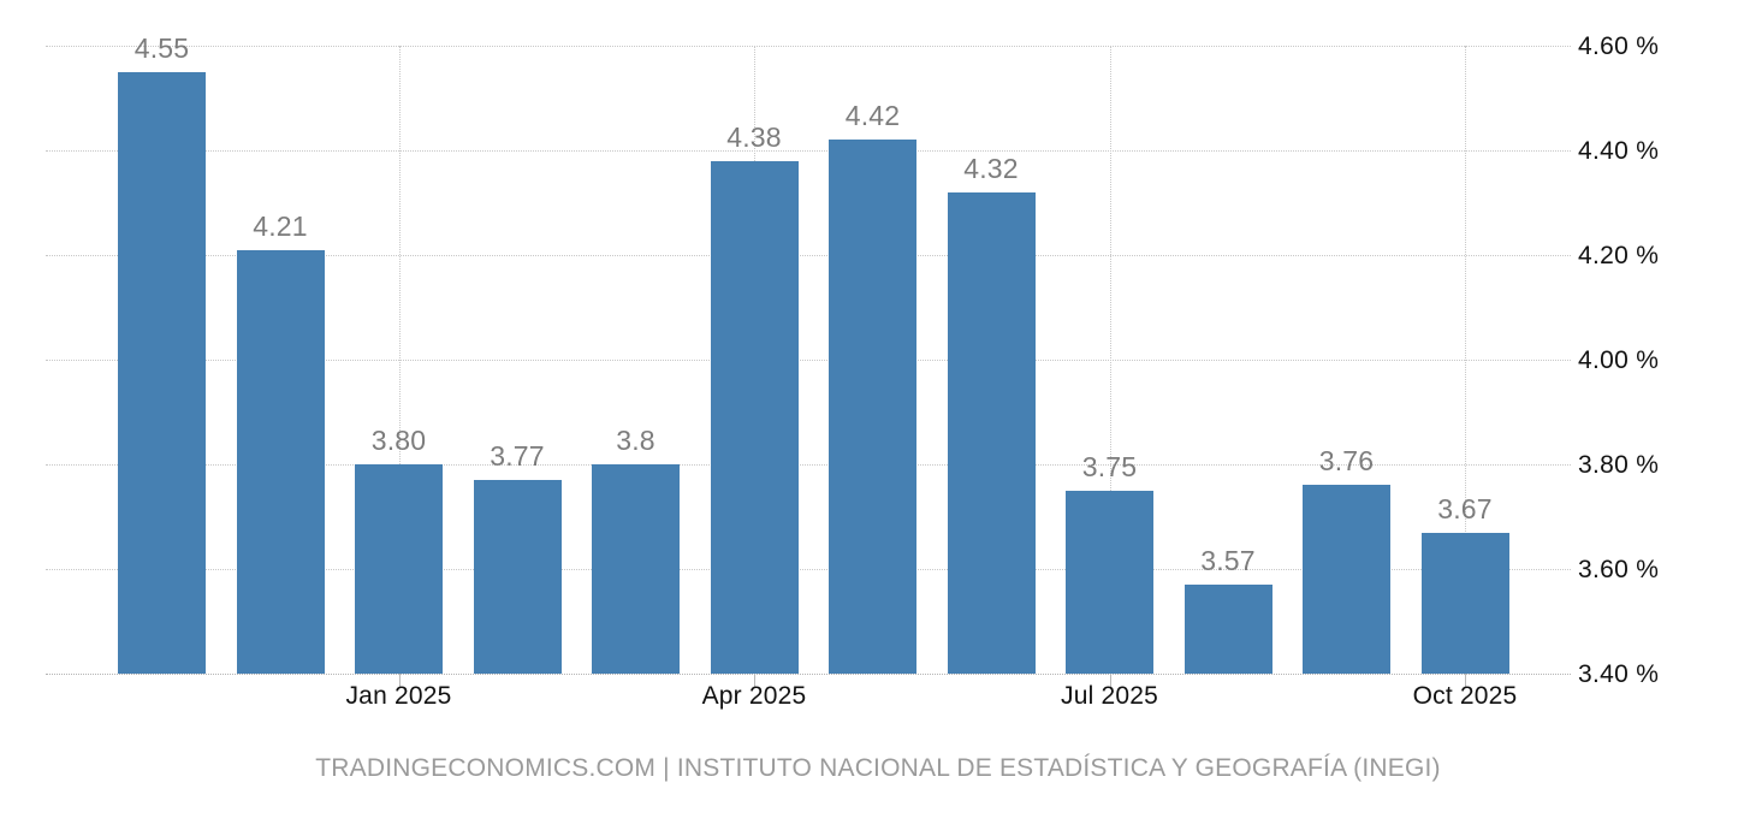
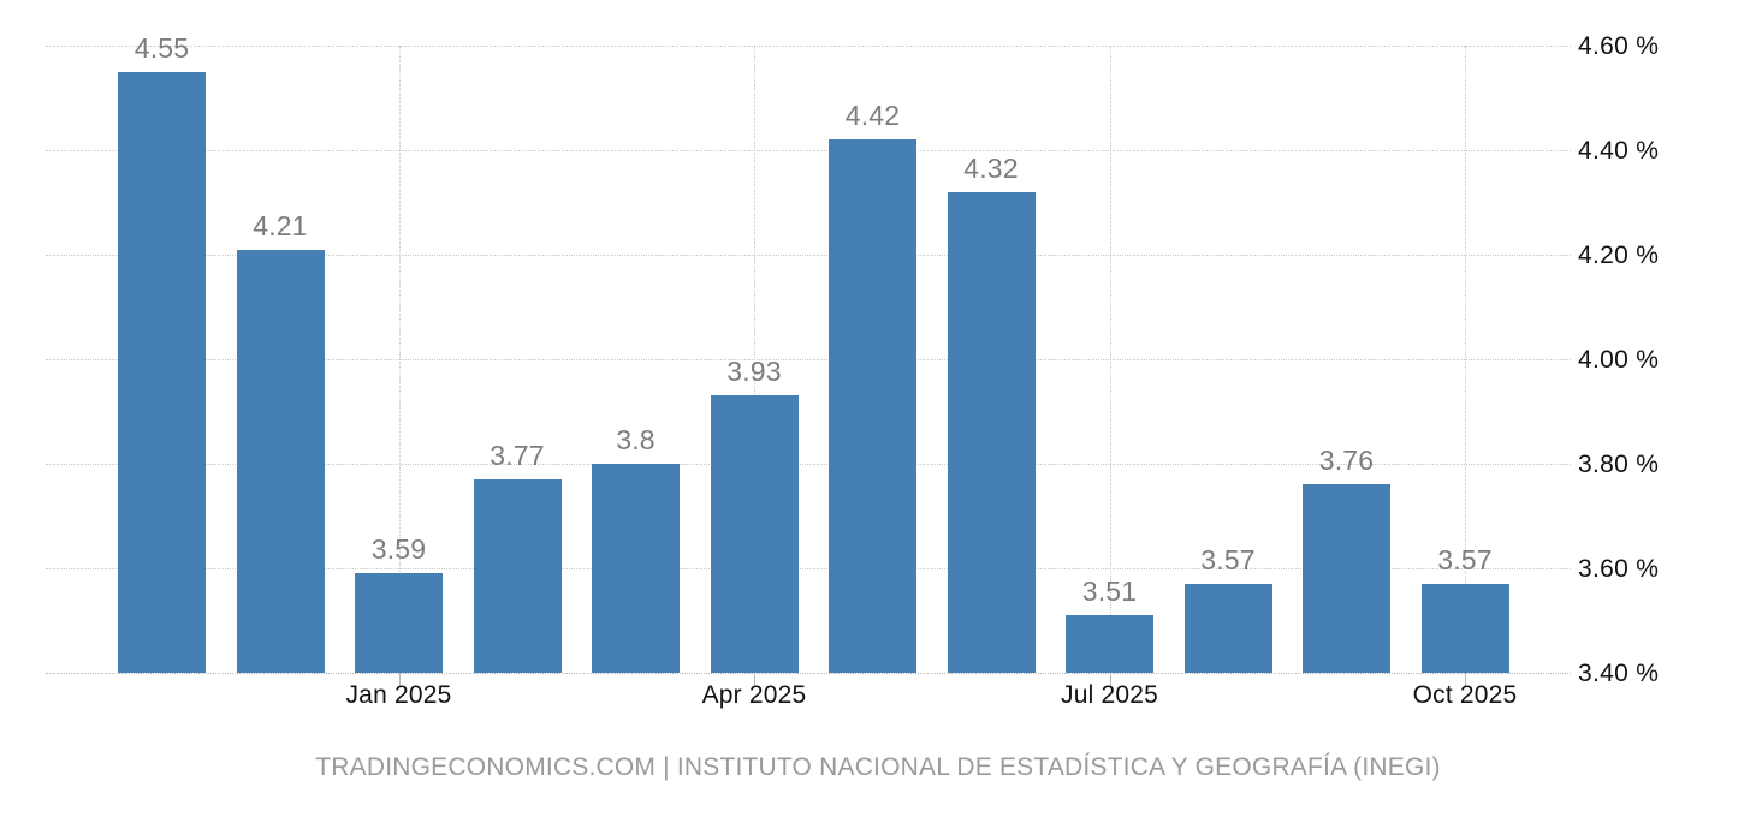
Jan 2025: 3.80 -> 3.59
Apr 2025: 4.38 -> 3.93
Jul 2025: 3.75 -> 3.51
Oct 2025: 3.67 -> 3.57
